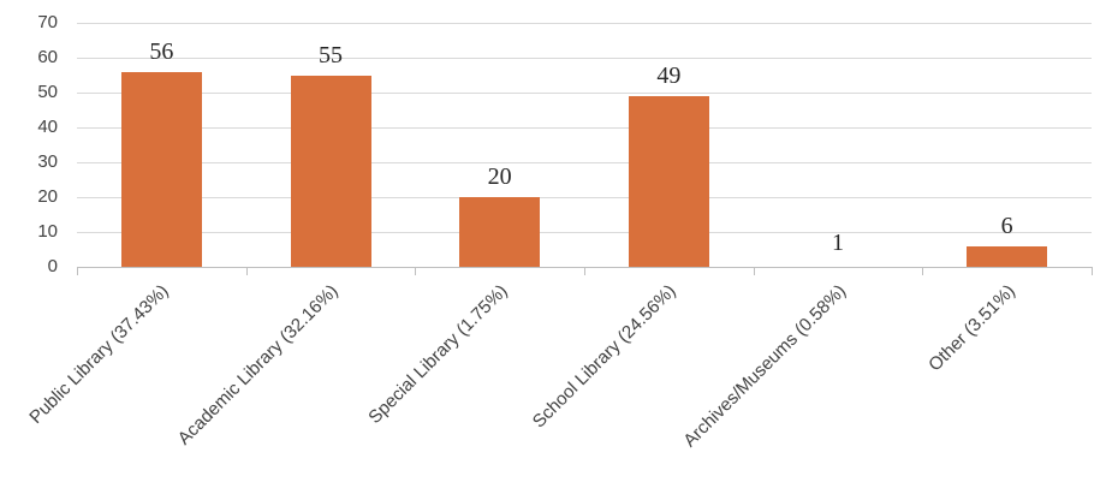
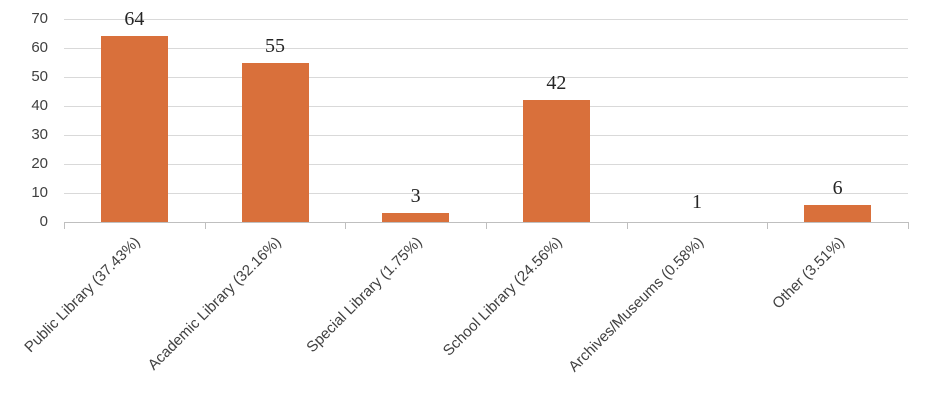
Public Library (37.43%): 56 -> 64
Special Library (1.75%): 20 -> 3
School Library (24.56%): 49 -> 42
